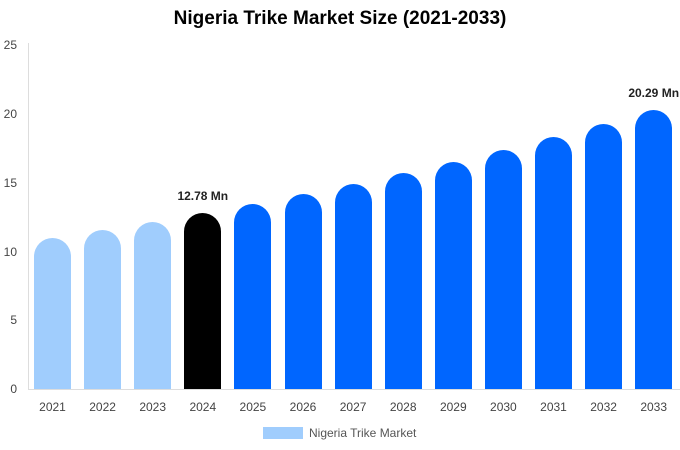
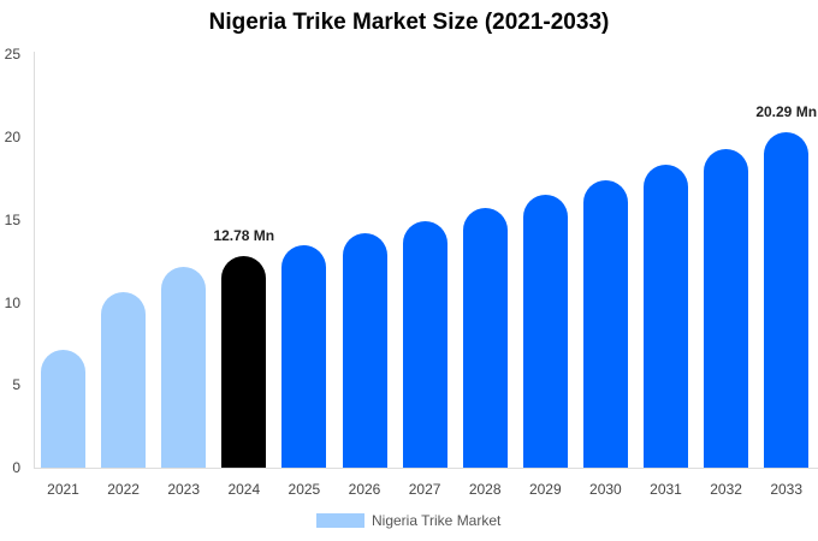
2021: 10.9 -> 7.1
2022: 11.5 -> 10.6
